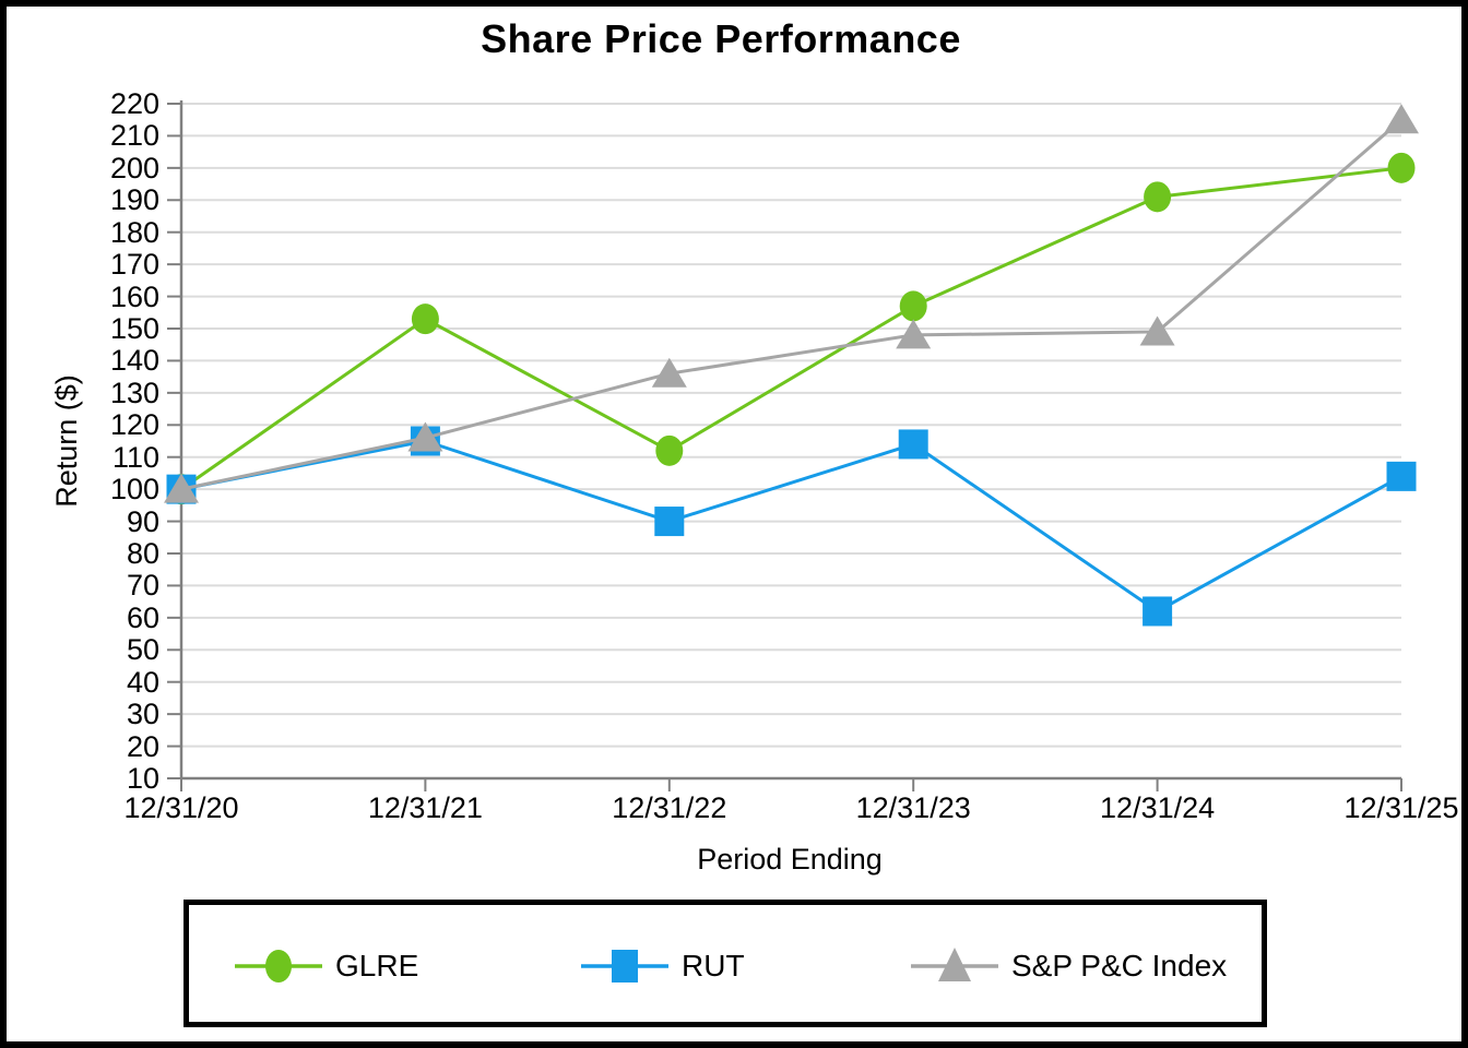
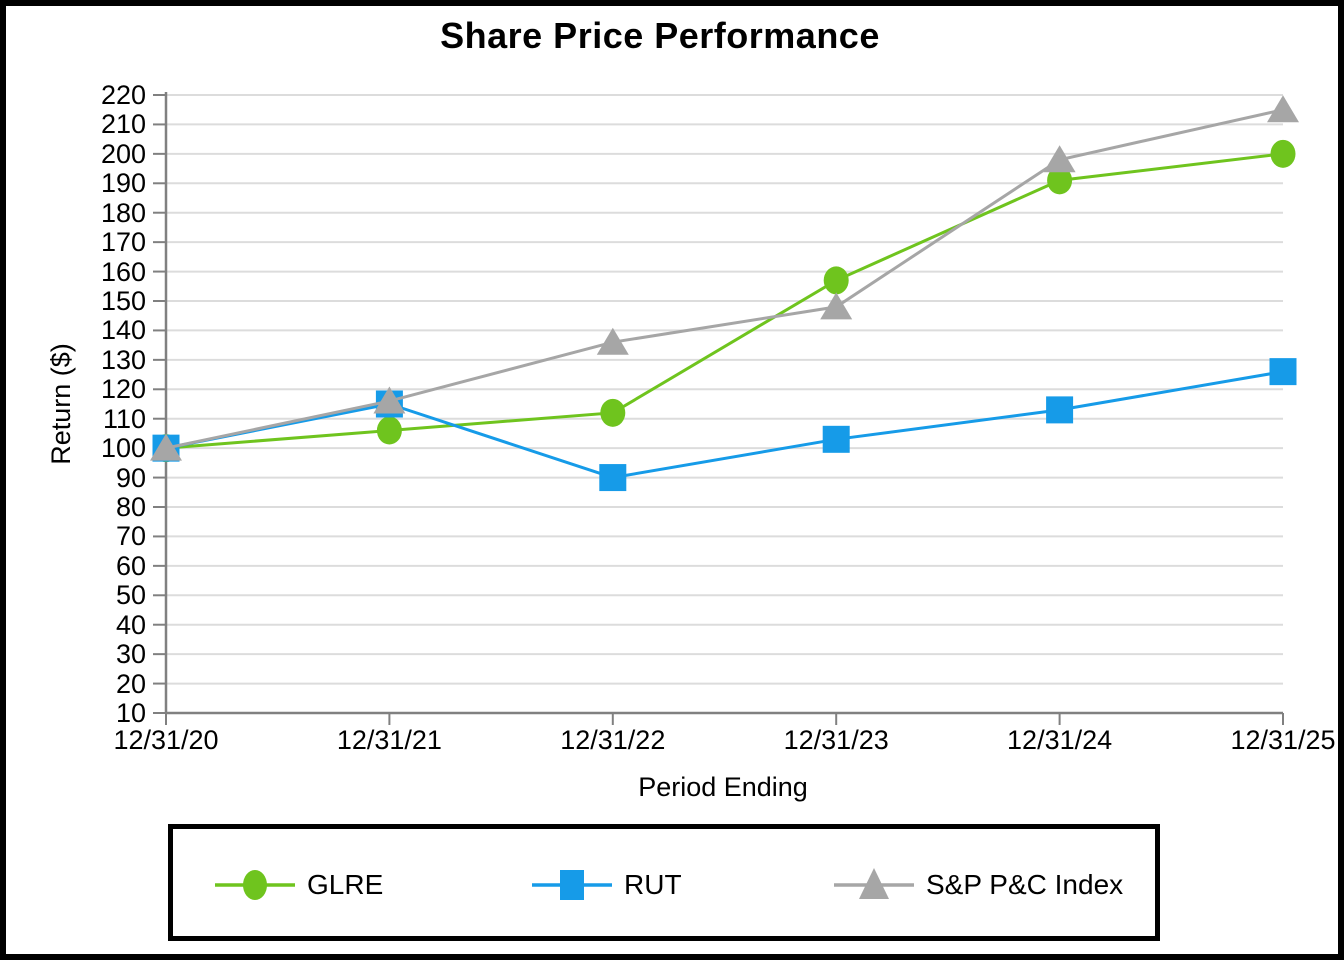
GLRE/12/31/21: 153 -> 106
RUT/12/31/23: 114 -> 103
RUT/12/31/24: 62 -> 113
S&P P&C Index/12/31/24: 149 -> 198
RUT/12/31/25: 104 -> 126
